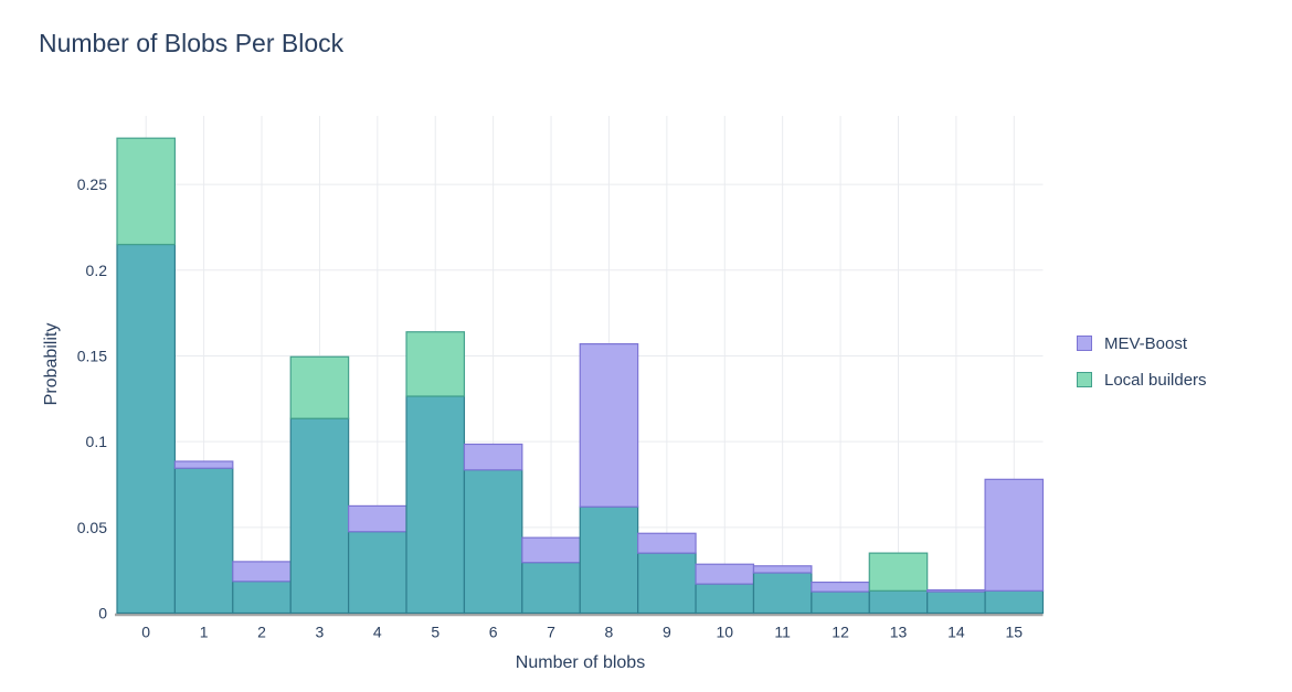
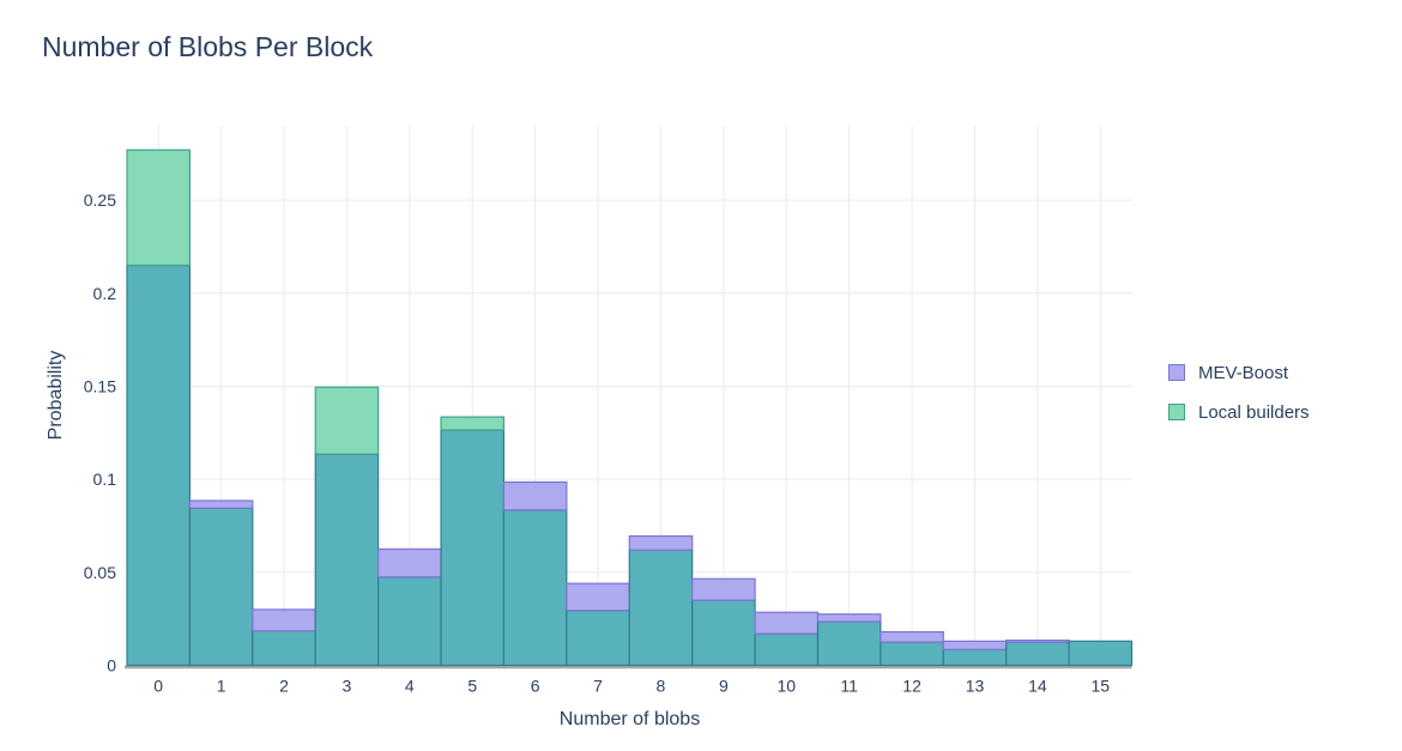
Local builders/5: 0.164 -> 0.134
MEV-Boost/8: 0.157 -> 0.070
Local builders/13: 0.035 -> 0.009
MEV-Boost/15: 0.078 -> 0.013
